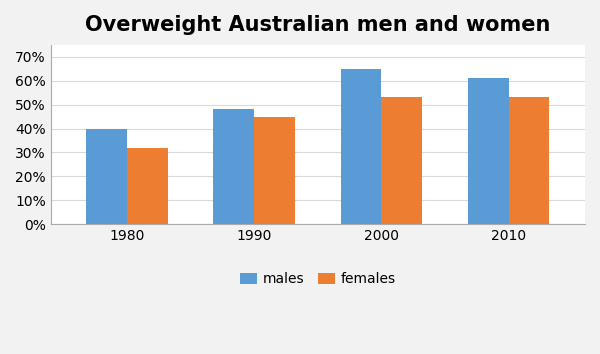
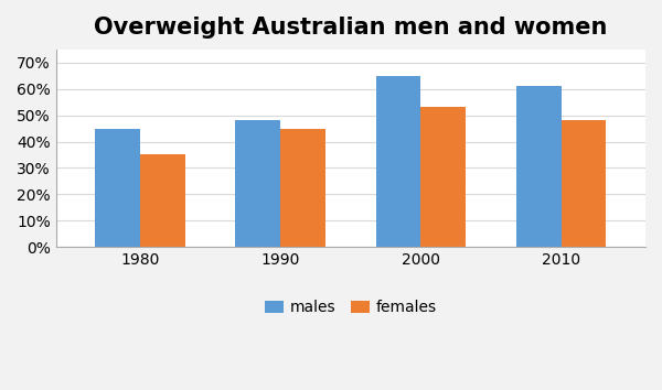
males/1980: 40% -> 45%
females/1980: 32% -> 35%
females/2010: 53% -> 48%
